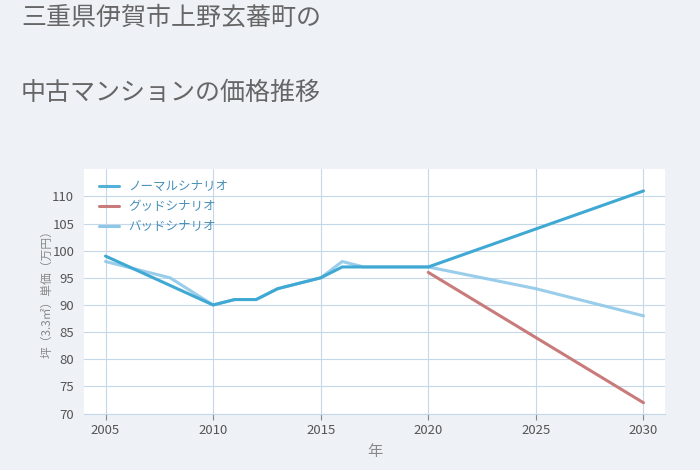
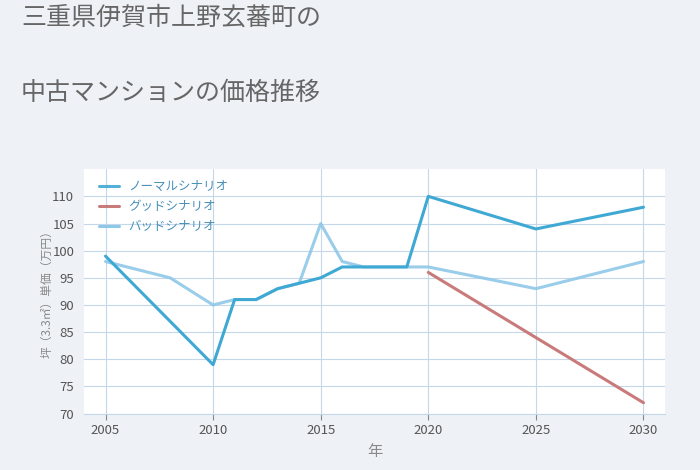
ノーマルシナリオ/2010: 90 -> 79
バッドシナリオ/2015: 95 -> 105
ノーマルシナリオ/2020: 97 -> 110
ノーマルシナリオ/2030: 111 -> 108
バッドシナリオ/2030: 88 -> 98
